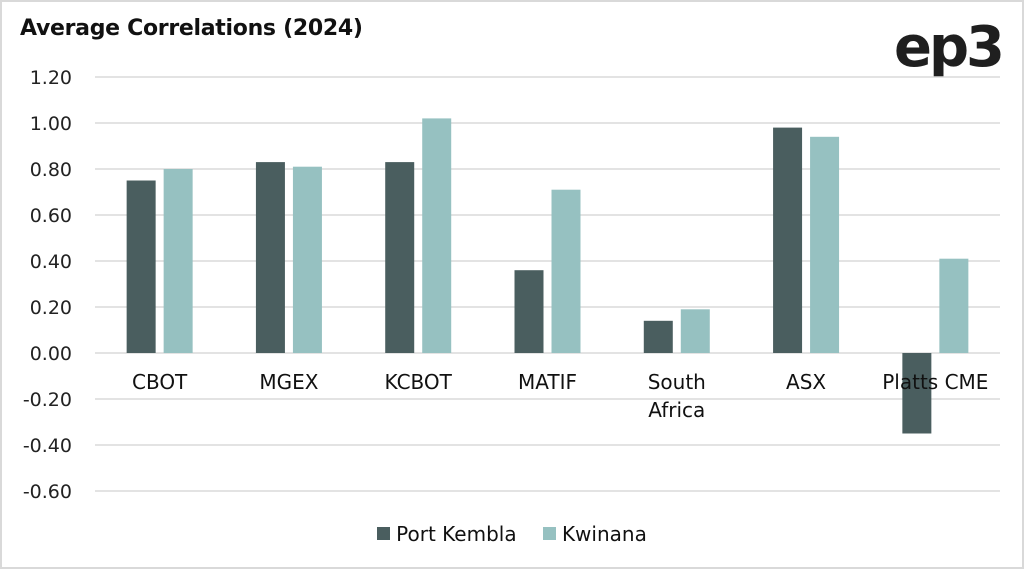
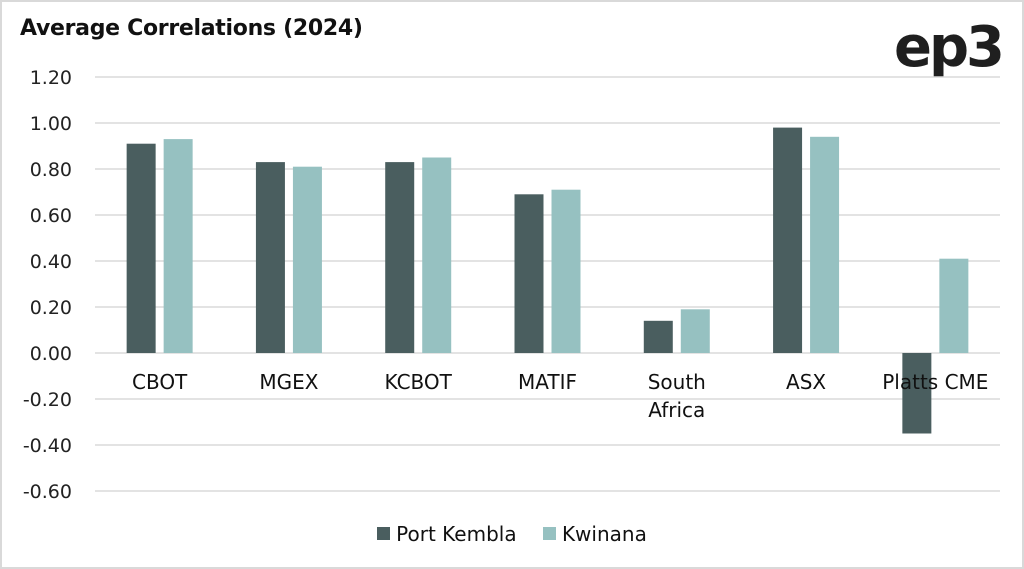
Port Kembla/CBOT: 0.75 -> 0.91
Kwinana/CBOT: 0.80 -> 0.93
Kwinana/KCBOT: 1.02 -> 0.85
Port Kembla/MATIF: 0.36 -> 0.69
